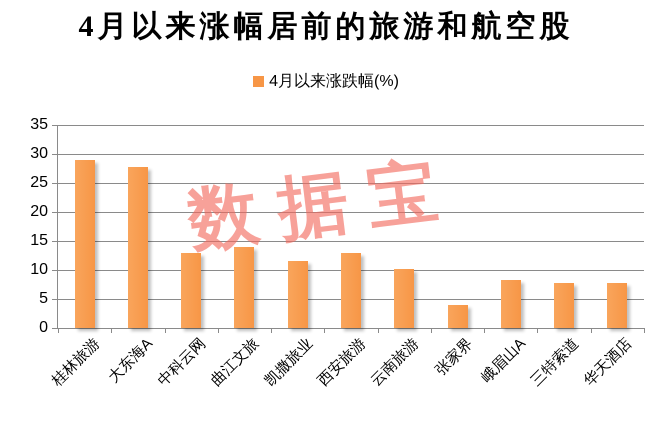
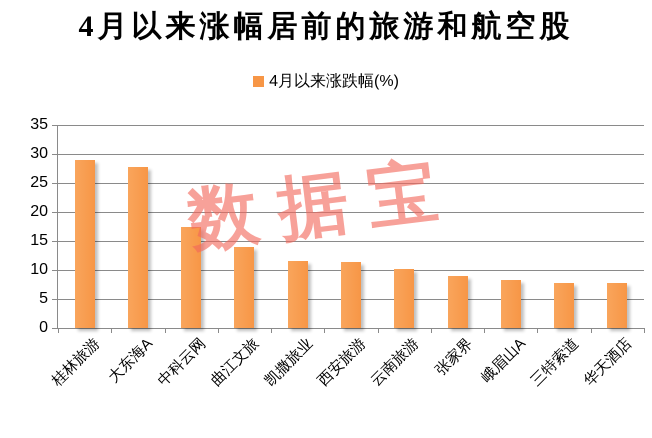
中科云网: 13 -> 17
西安旅游: 13 -> 11
张家界: 4 -> 9
